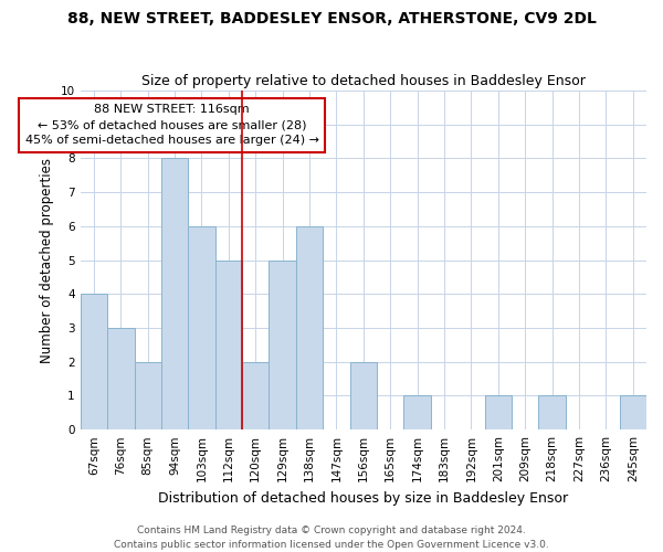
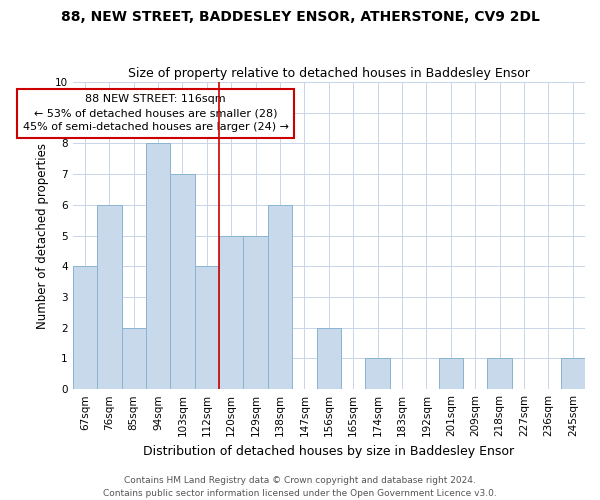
76sqm: 3 -> 6
103sqm: 6 -> 7
112sqm: 5 -> 4
120sqm: 2 -> 5
